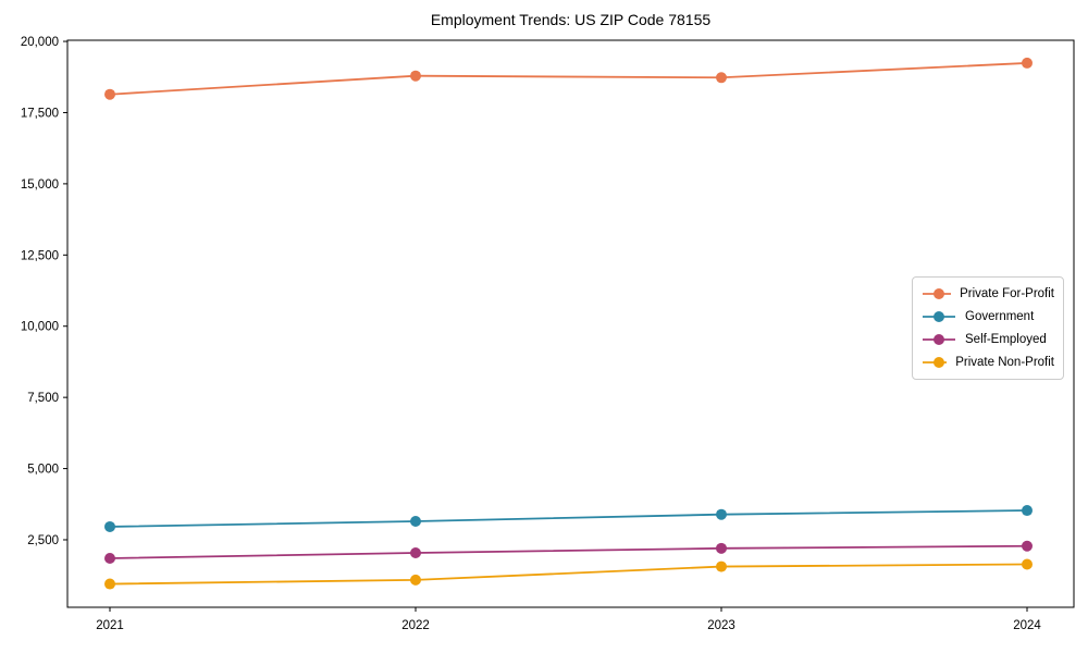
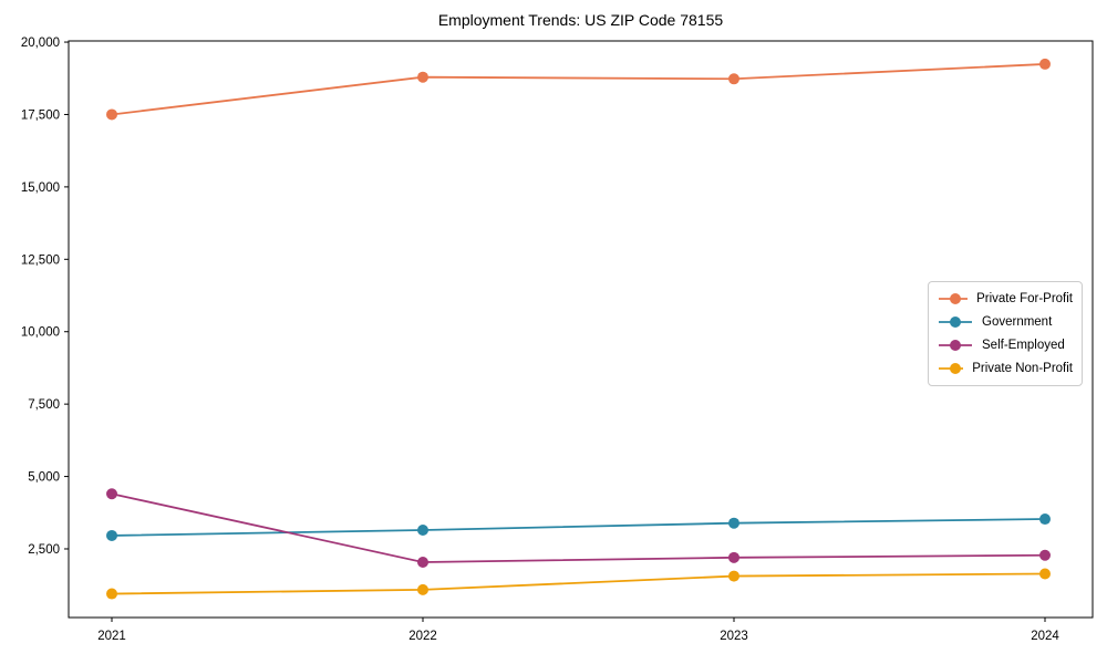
Private For-Profit/2021: 18100 -> 17500
Self-Employed/2021: 1800 -> 4400
